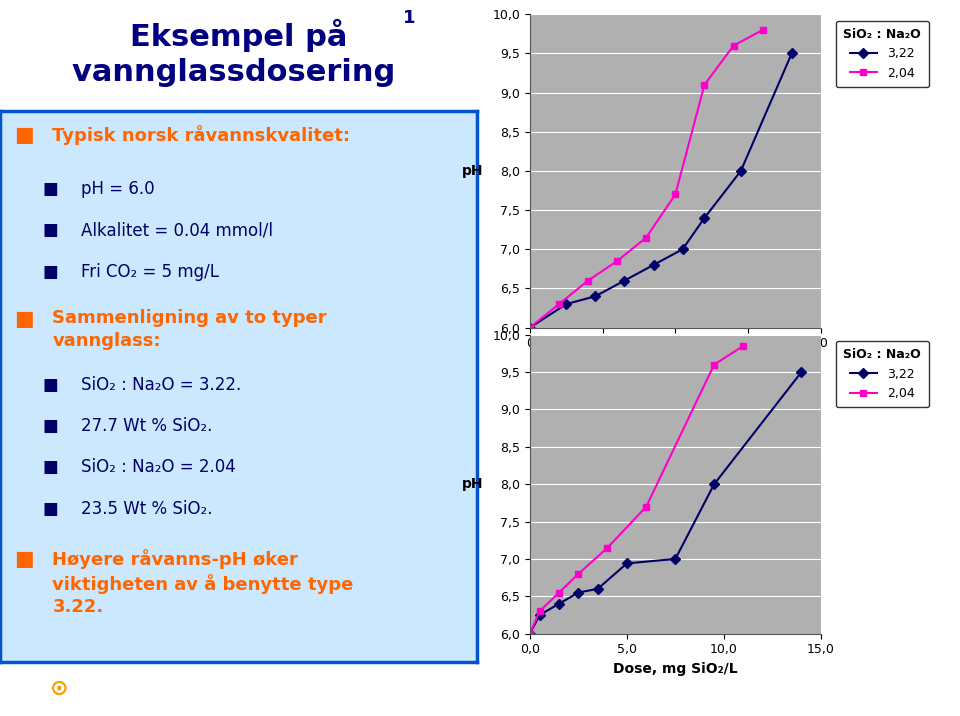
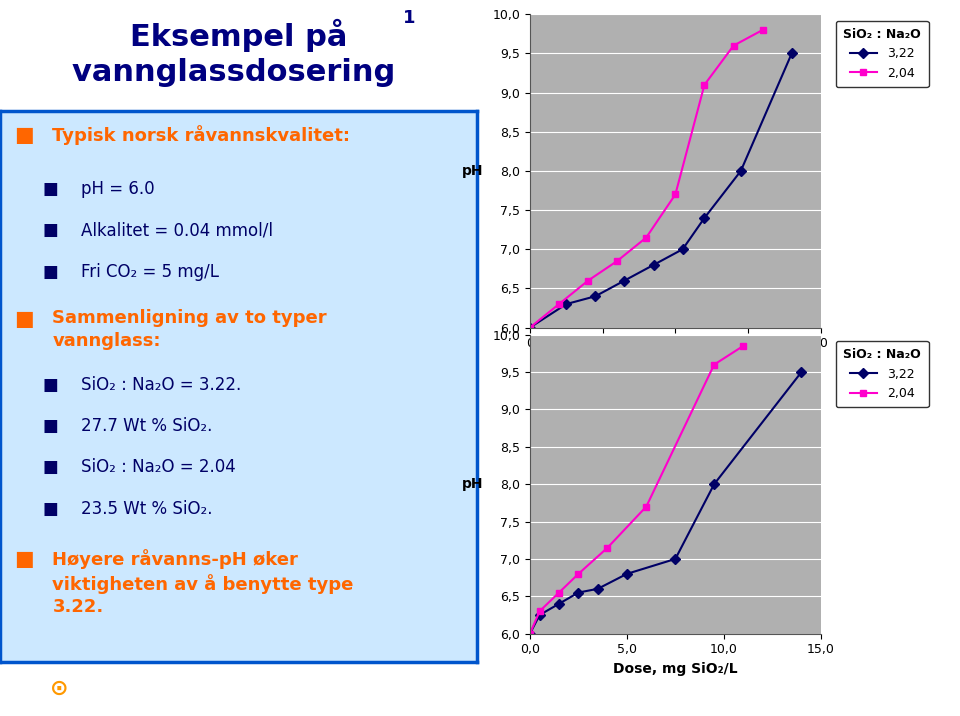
3,22/5,0: 6,94 -> 6,80
